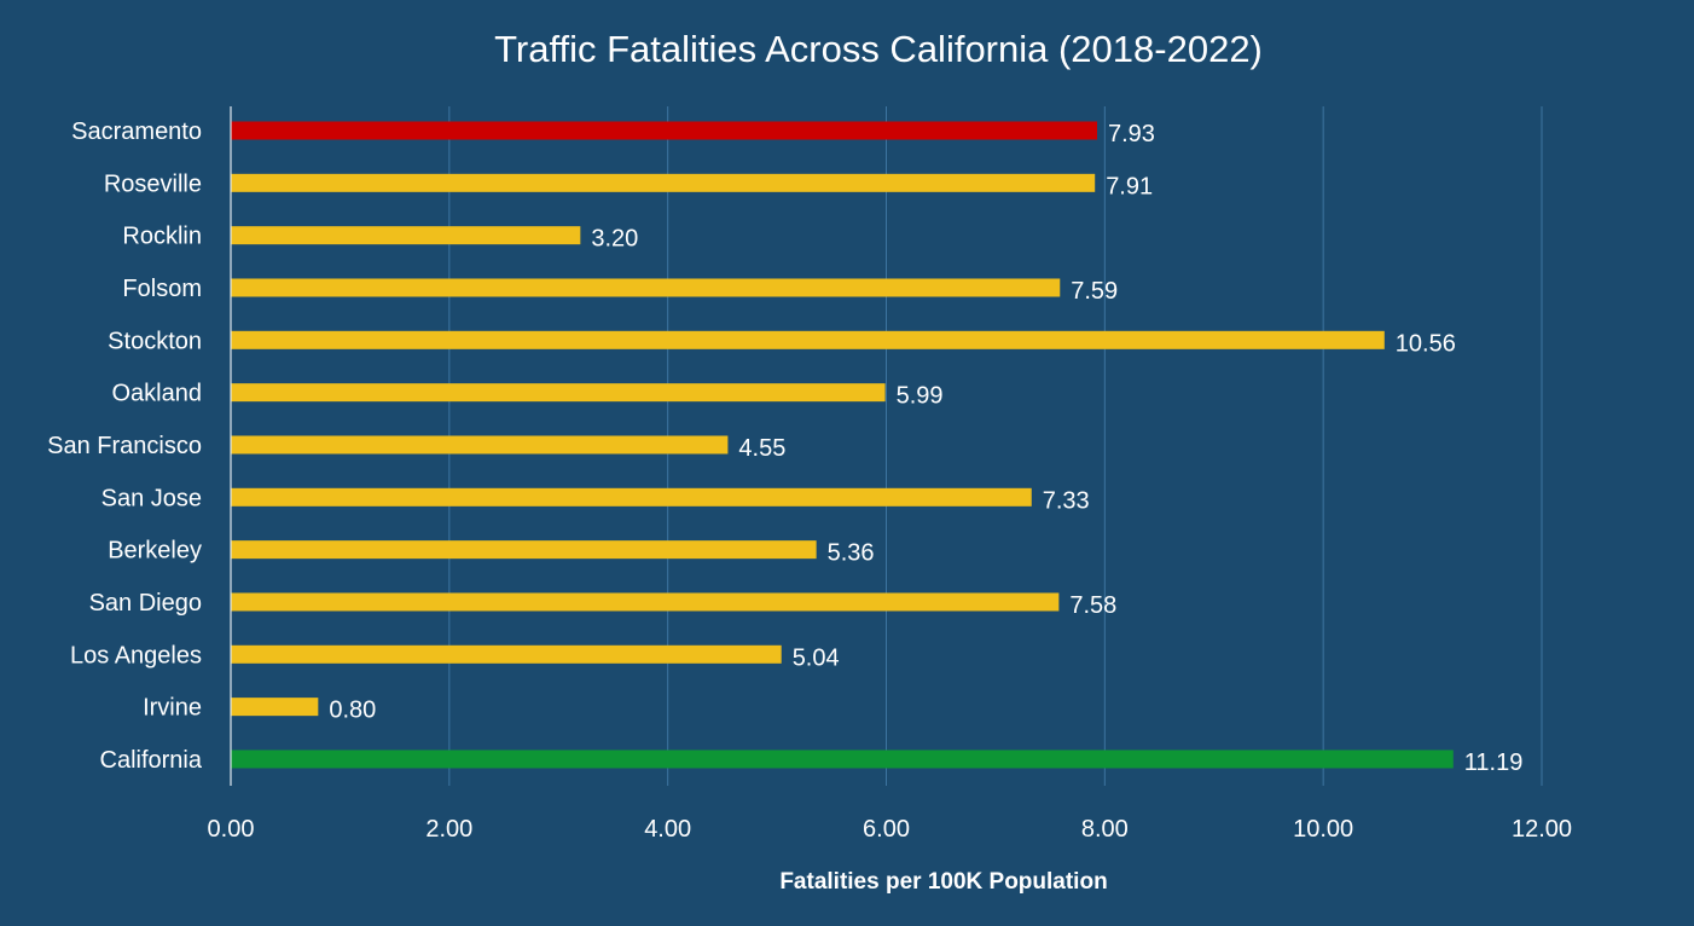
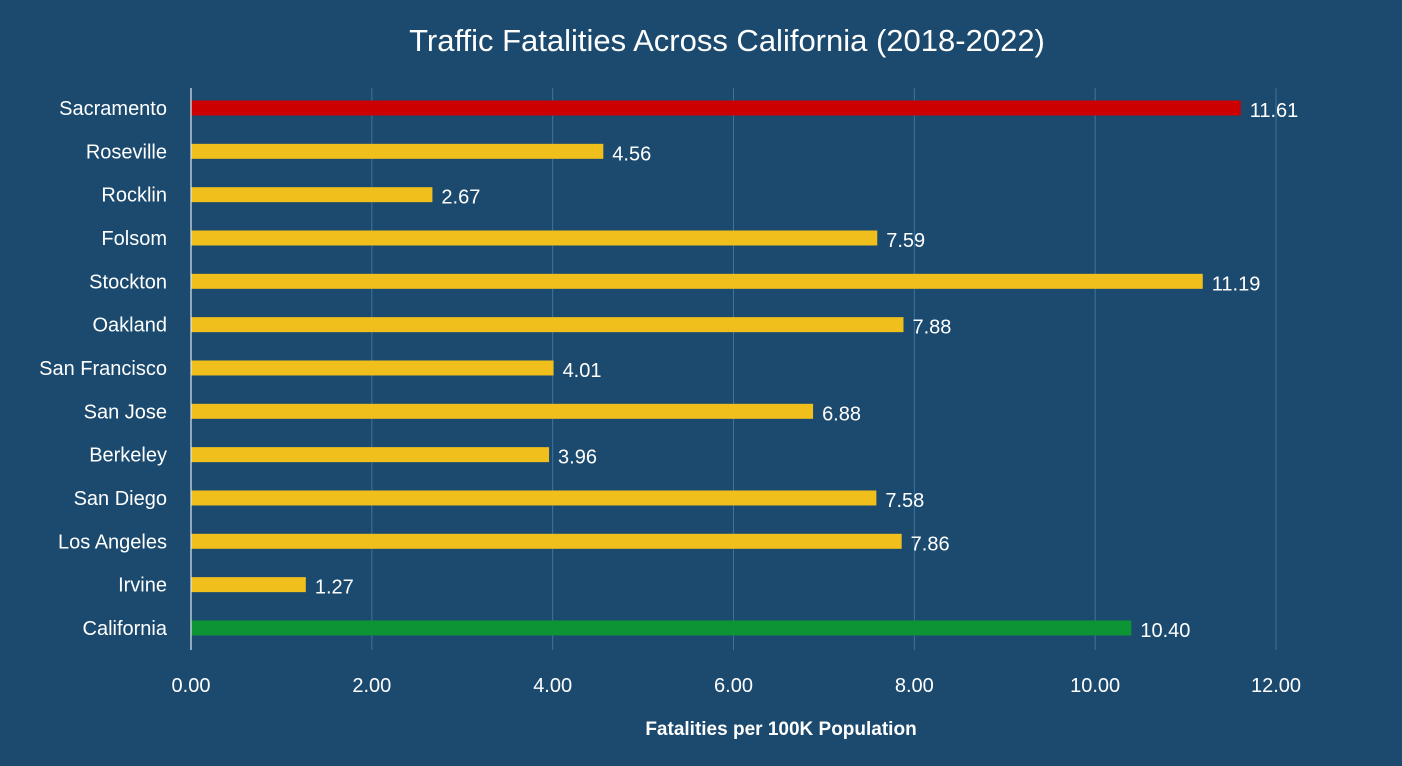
Sacramento: 7.93 -> 11.61
Roseville: 7.91 -> 4.56
Rocklin: 3.20 -> 2.67
Stockton: 10.56 -> 11.19
Oakland: 5.99 -> 7.88
San Francisco: 4.55 -> 4.01
San Jose: 7.33 -> 6.88
Berkeley: 5.36 -> 3.96
Los Angeles: 5.04 -> 7.86
Irvine: 0.80 -> 1.27
California: 11.19 -> 10.40
